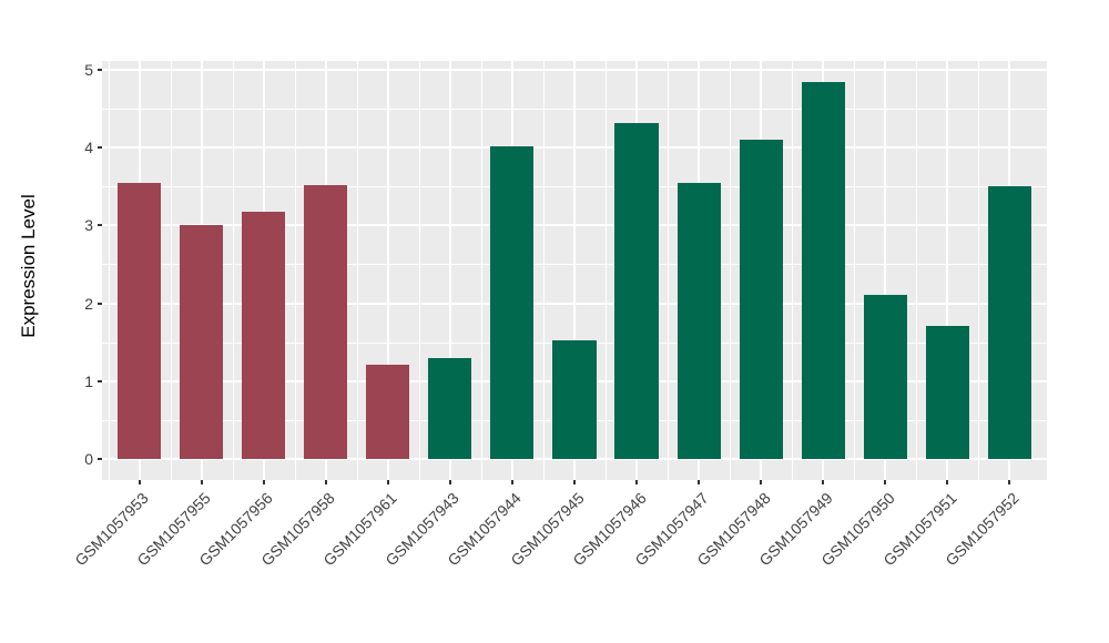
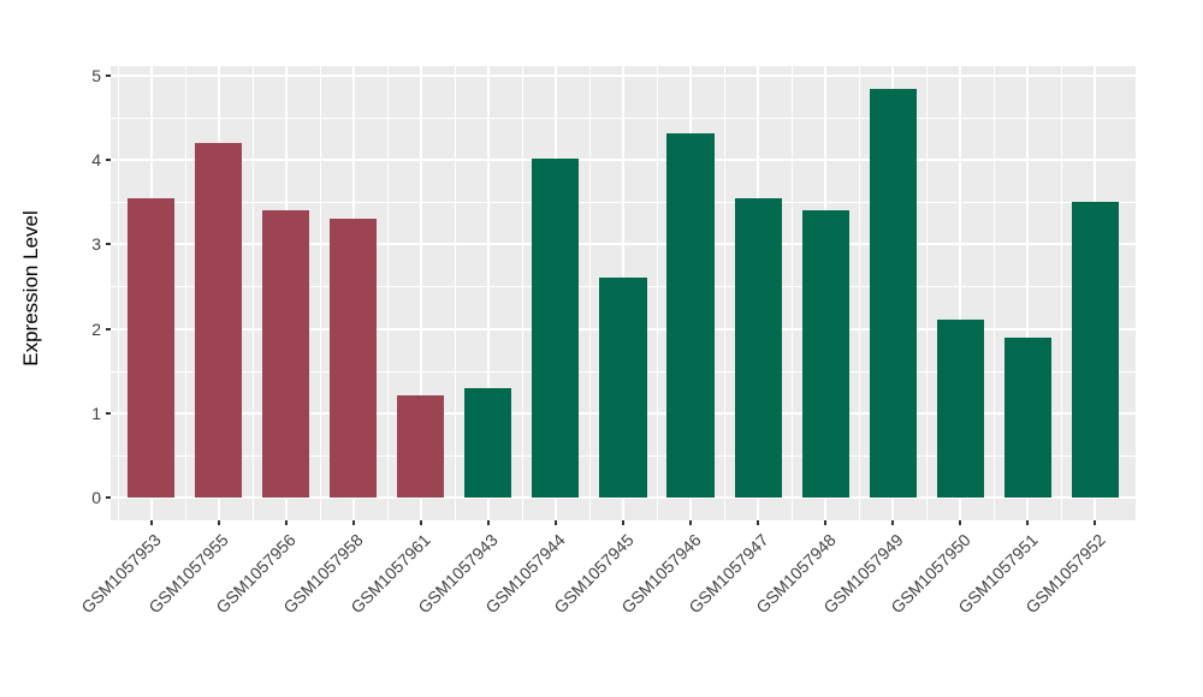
GSM1057955: 3.0 -> 4.2
GSM1057956: 3.2 -> 3.4
GSM1057958: 3.5 -> 3.3
GSM1057945: 1.5 -> 2.6
GSM1057948: 4.1 -> 3.4
GSM1057951: 1.7 -> 1.9
